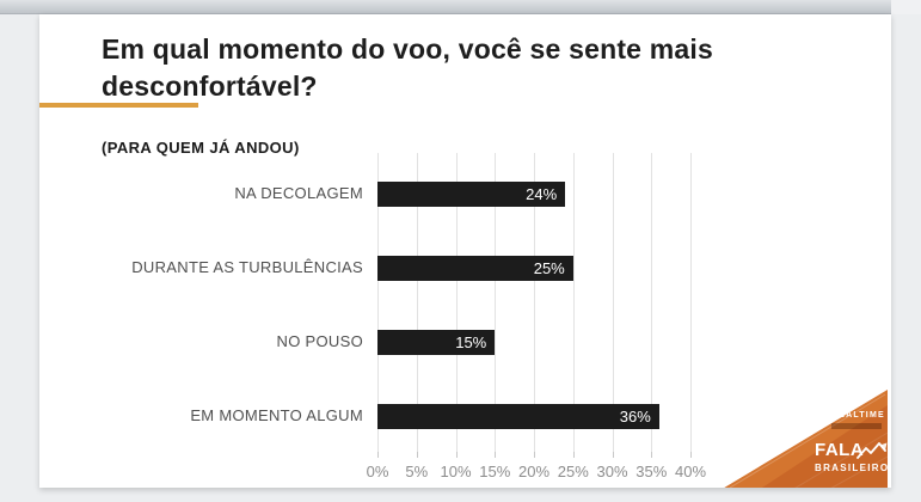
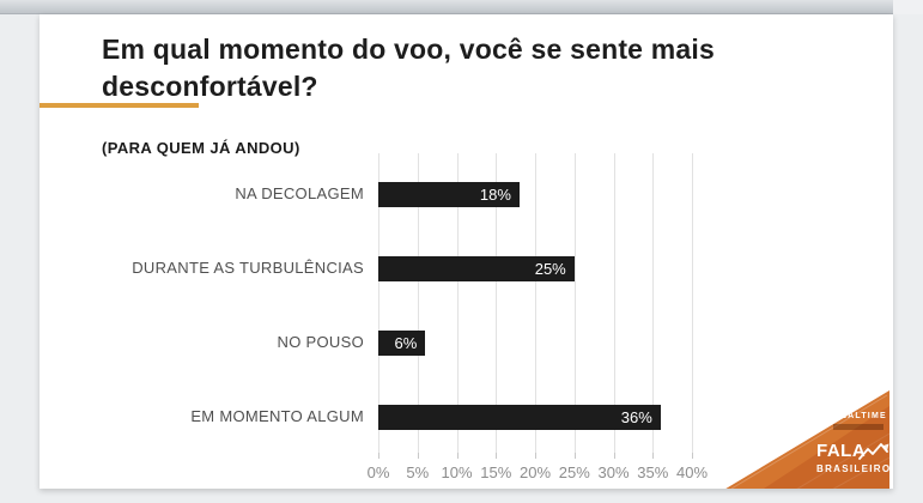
NA DECOLAGEM: 24% -> 18%
NO POUSO: 15% -> 6%
